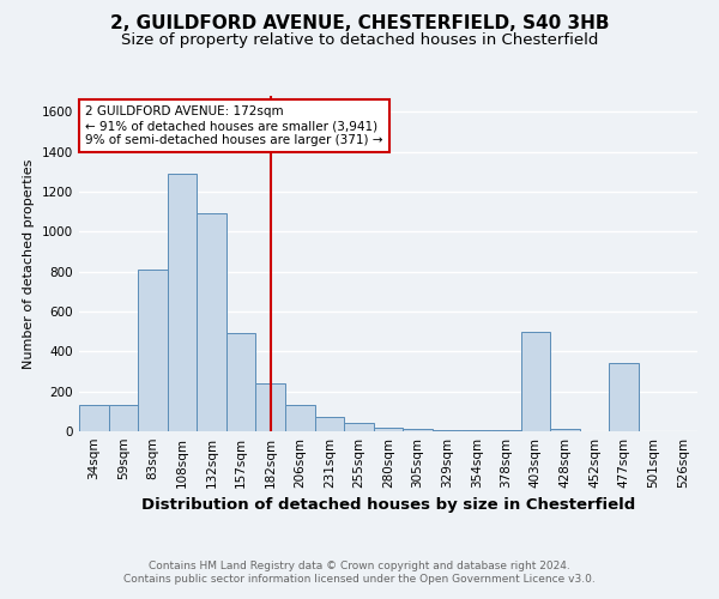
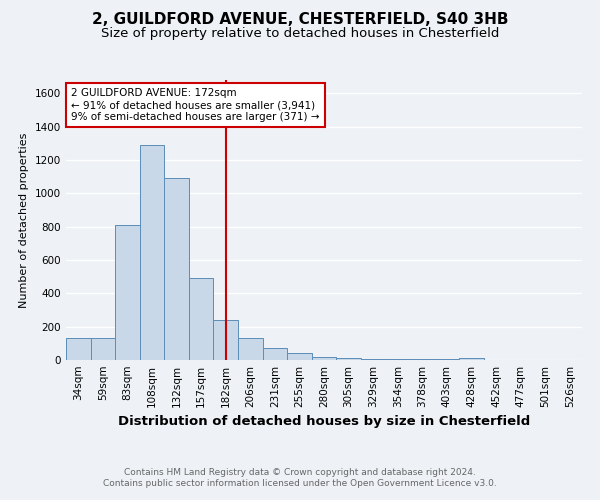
403sqm: 500 -> 0
477sqm: 340 -> 0
